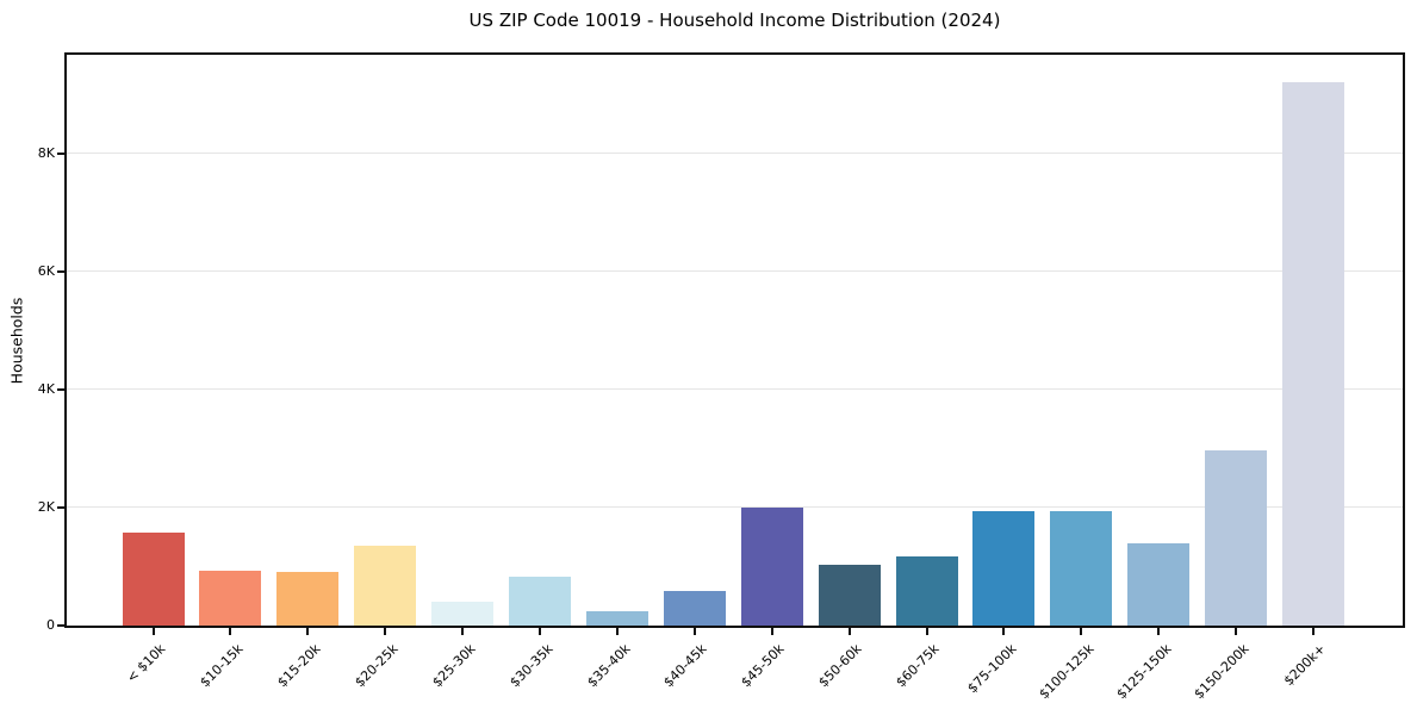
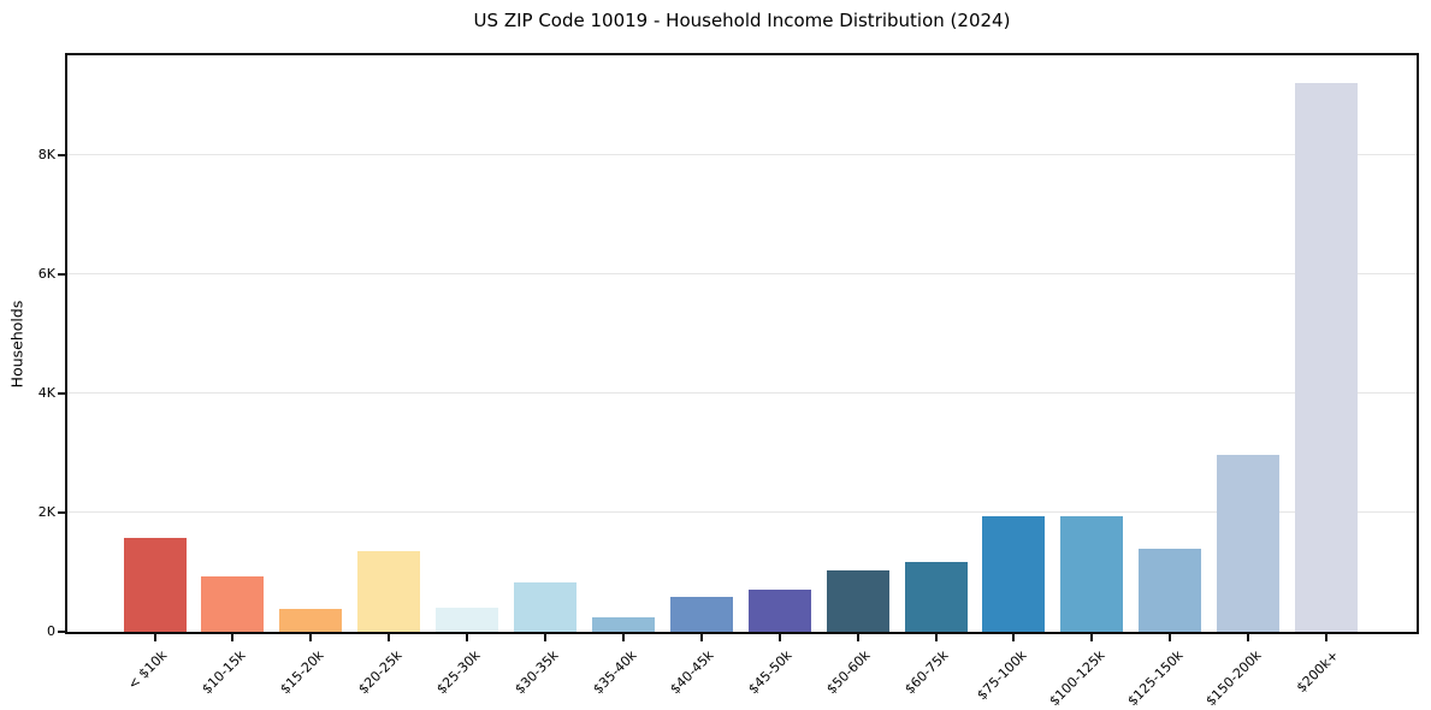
$15-20k: 0.9K -> 0.4K
$45-50k: 2.0K -> 0.7K
